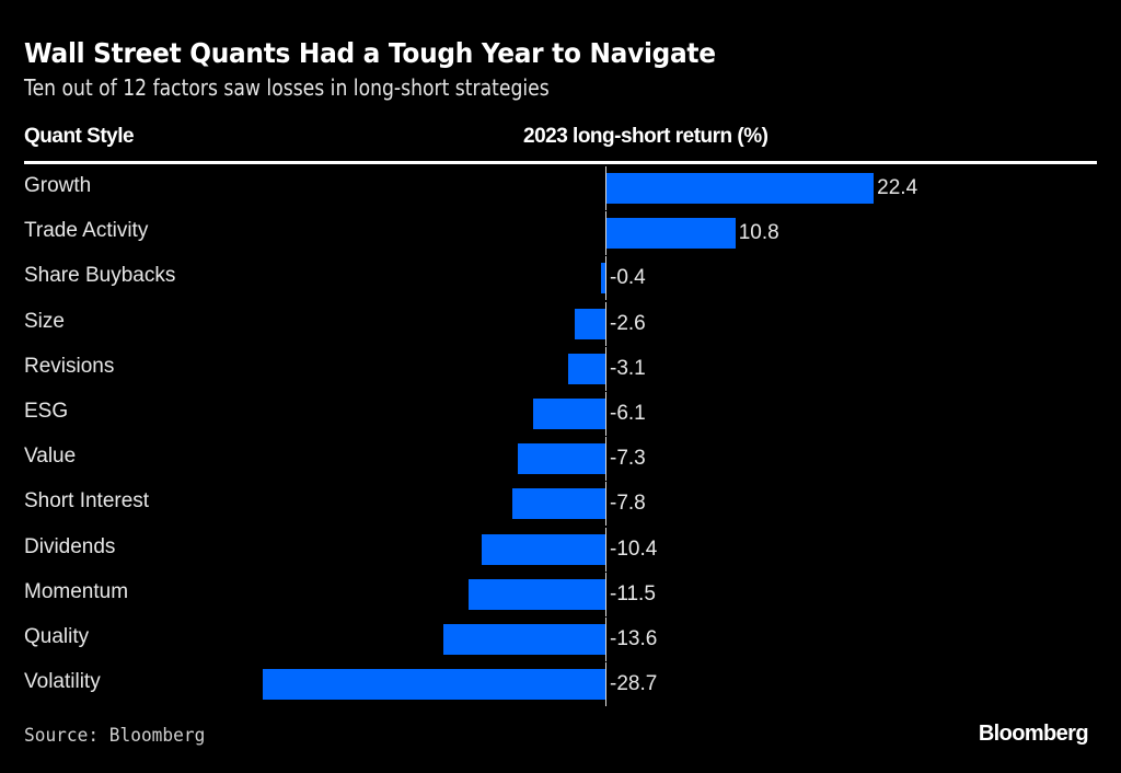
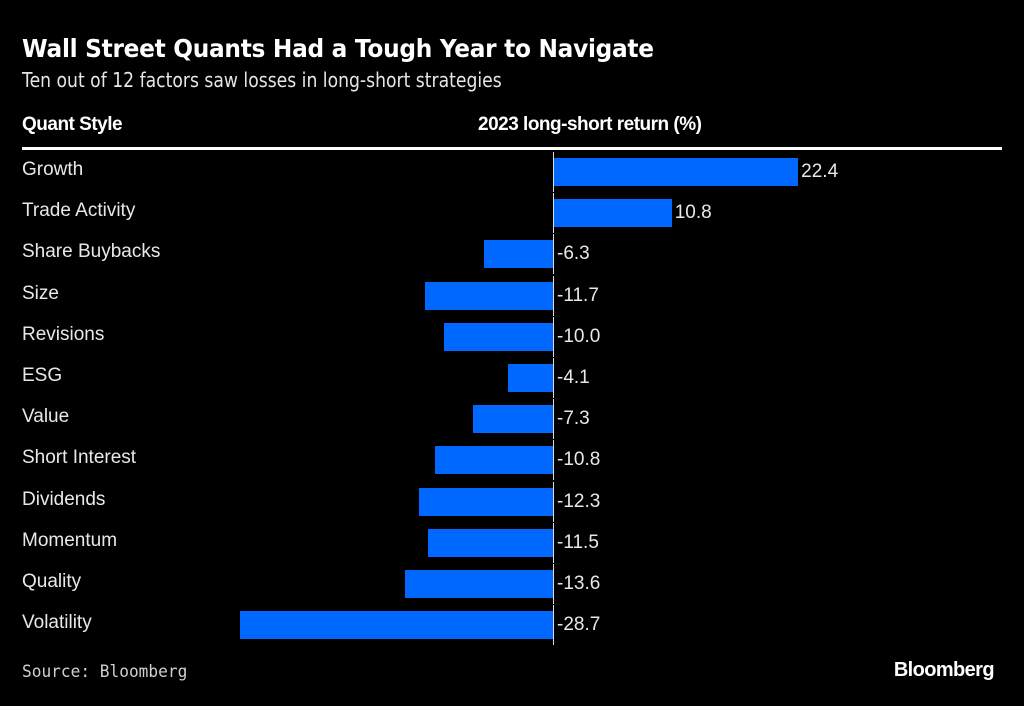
Share Buybacks: -0.4 -> -6.3
Size: -2.6 -> -11.7
Revisions: -3.1 -> -10.0
ESG: -6.1 -> -4.1
Short Interest: -7.8 -> -10.8
Dividends: -10.4 -> -12.3
